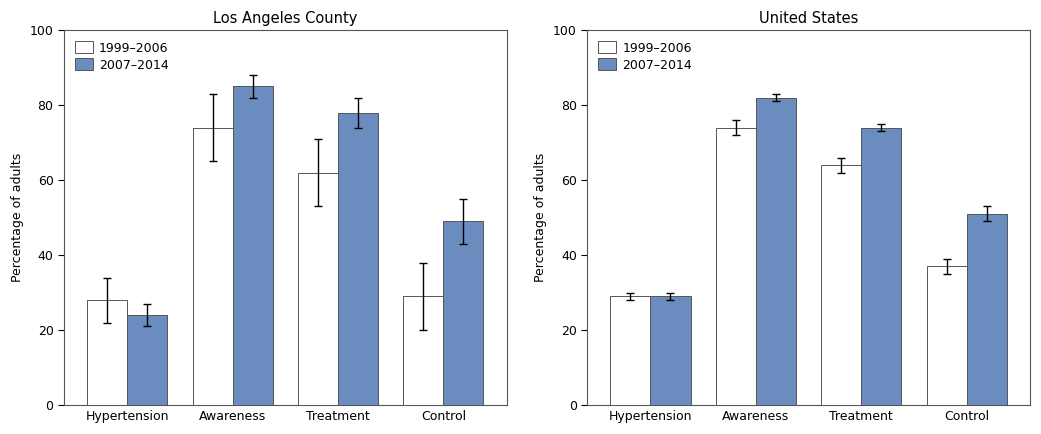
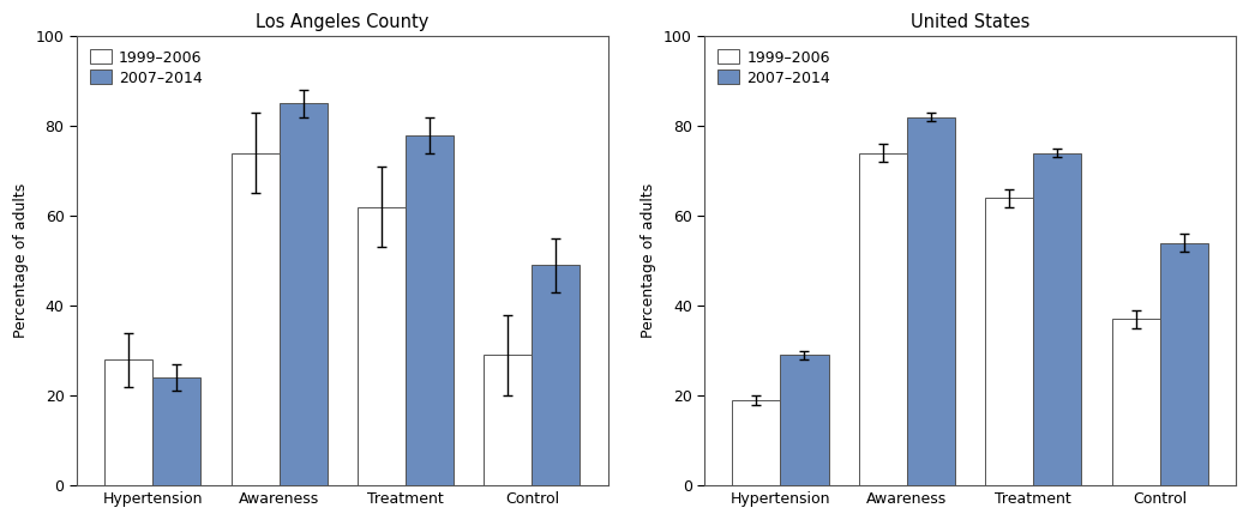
United States/1999–2006/Hypertension: 29 -> 19
United States/2007–2014/Control: 51 -> 54
